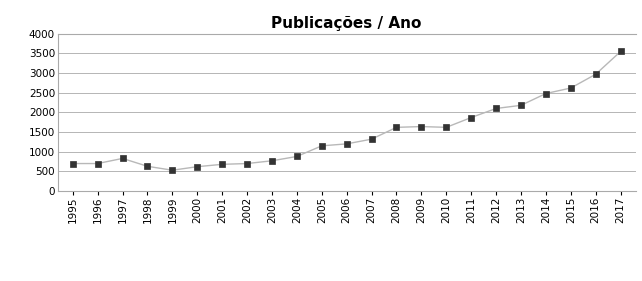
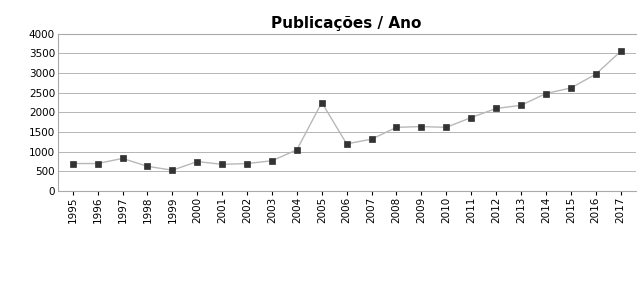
2000: 620 -> 750
2004: 880 -> 1050
2005: 1150 -> 2250
